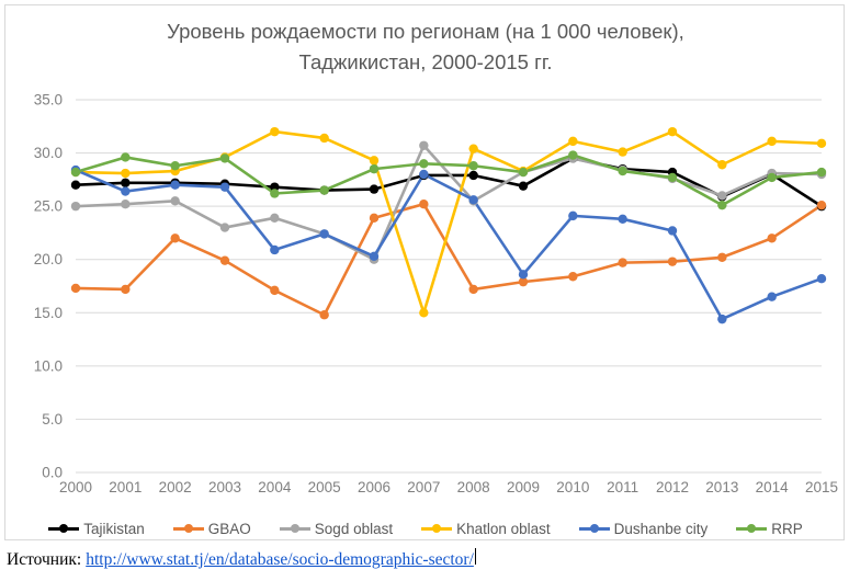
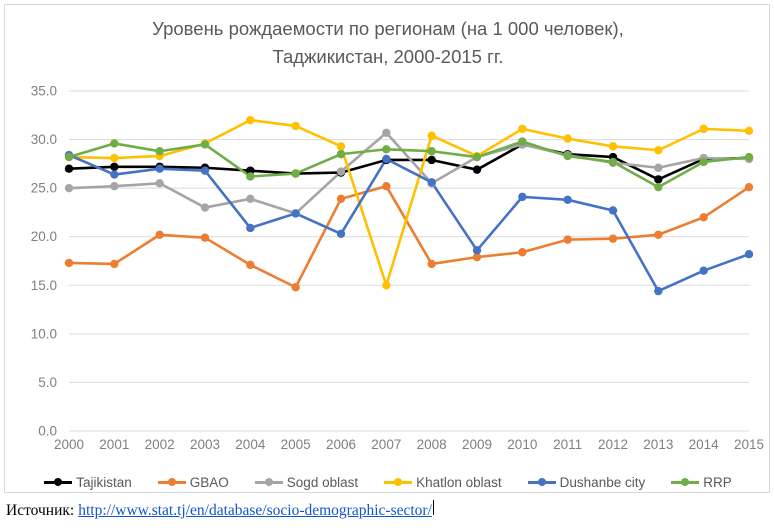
GBAO/2002: 22 -> 20
Sogd oblast/2006: 20 -> 27
Khatlon oblast/2012: 32 -> 29
Sogd oblast/2013: 26 -> 27
Tajikistan/2015: 25 -> 28
